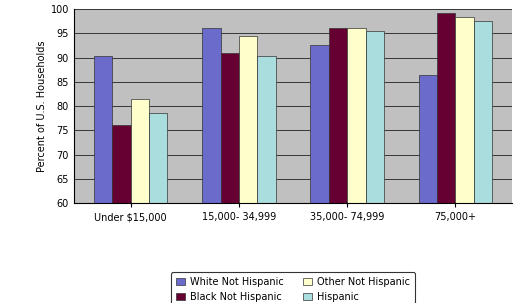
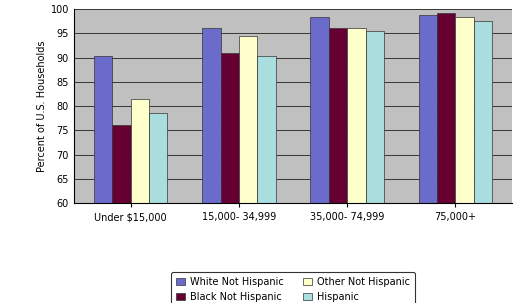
White Not Hispanic/35,000- 74,999: 92.5 -> 98.3
White Not Hispanic/75,000+: 86.5 -> 98.7
